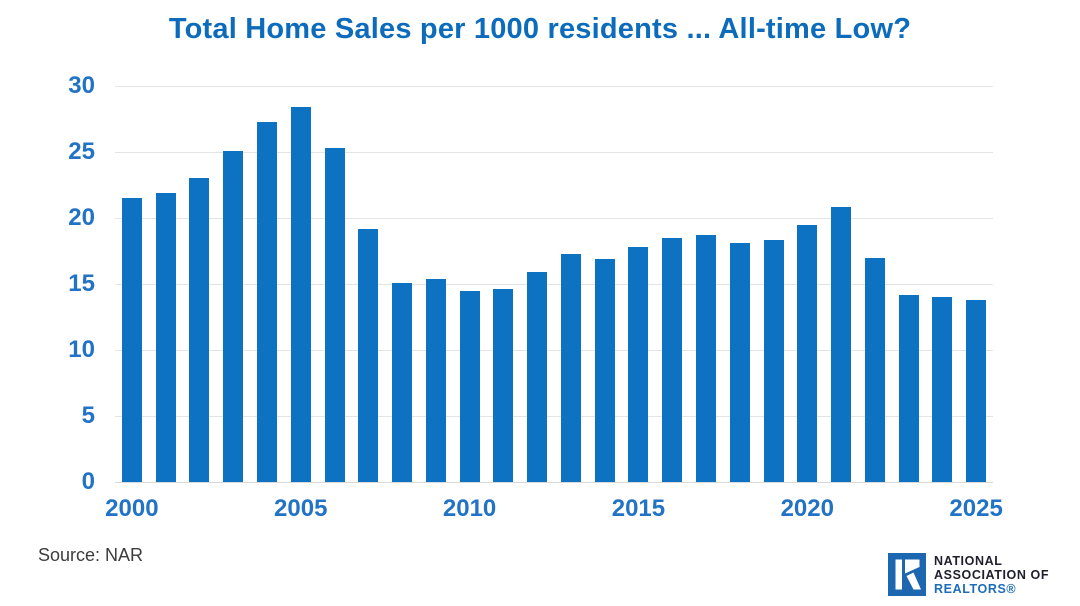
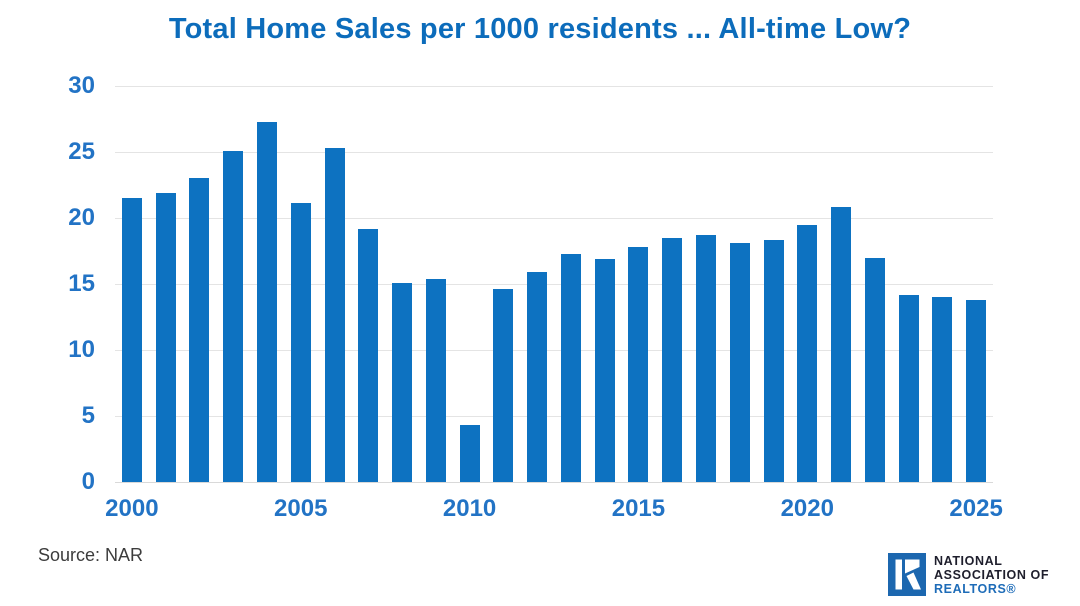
2005: 28.4 -> 21.1
2010: 14.5 -> 4.3
